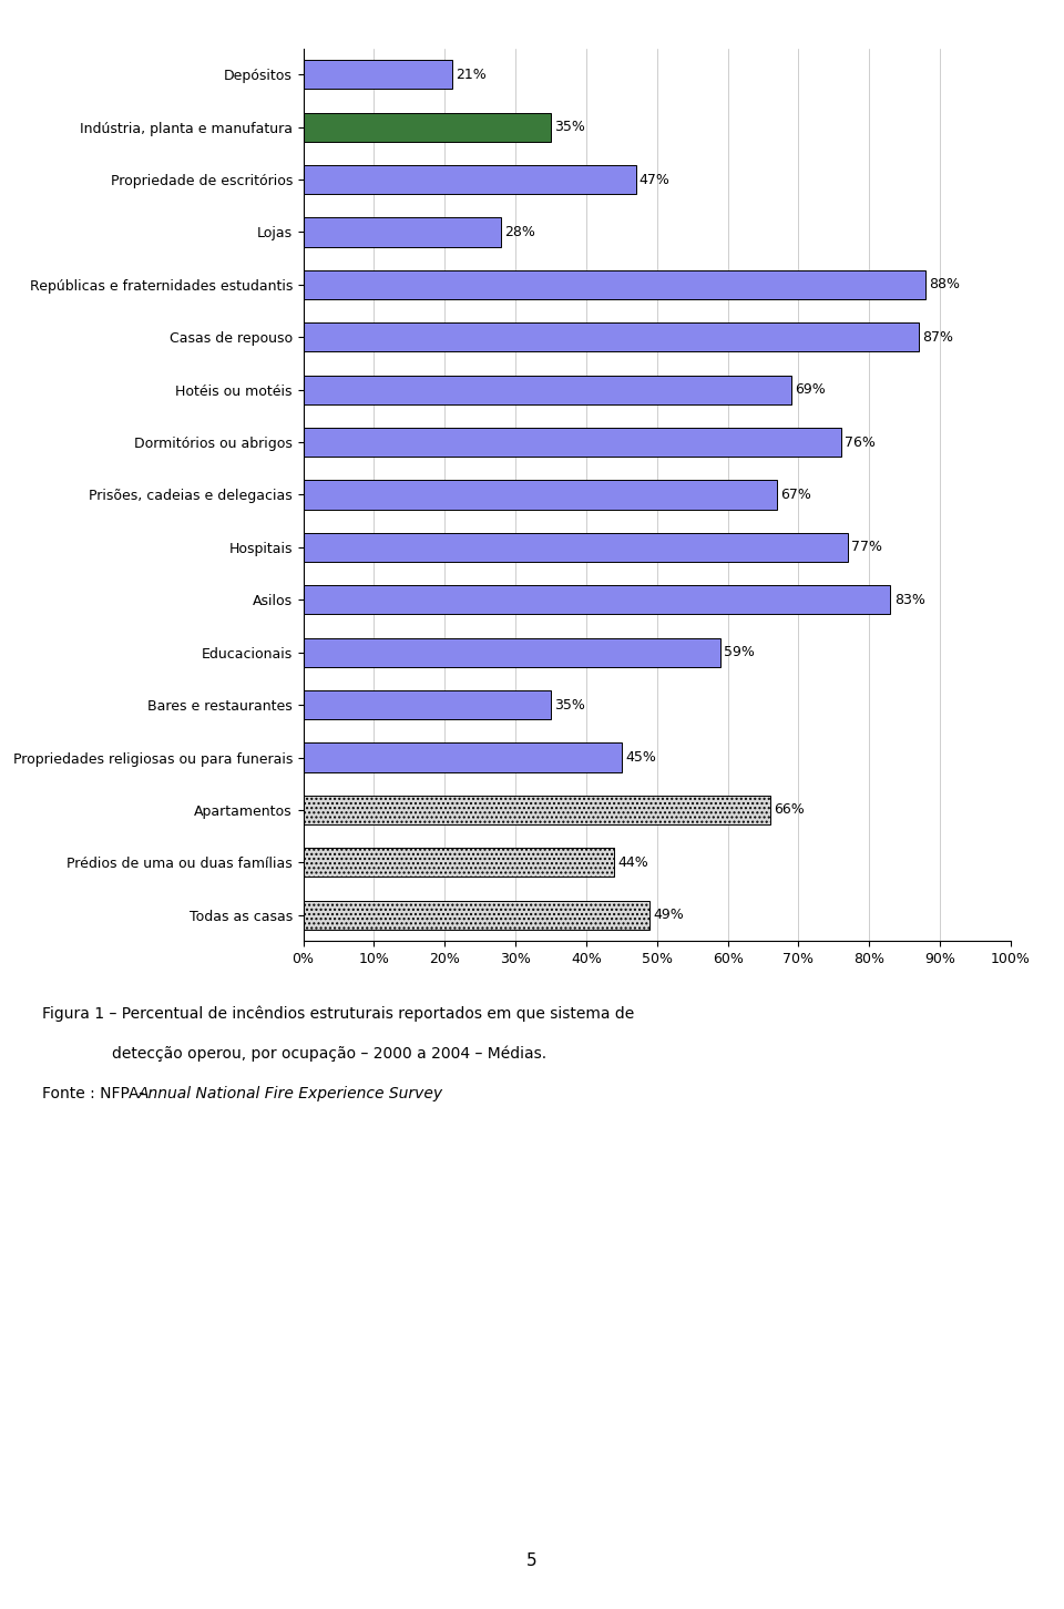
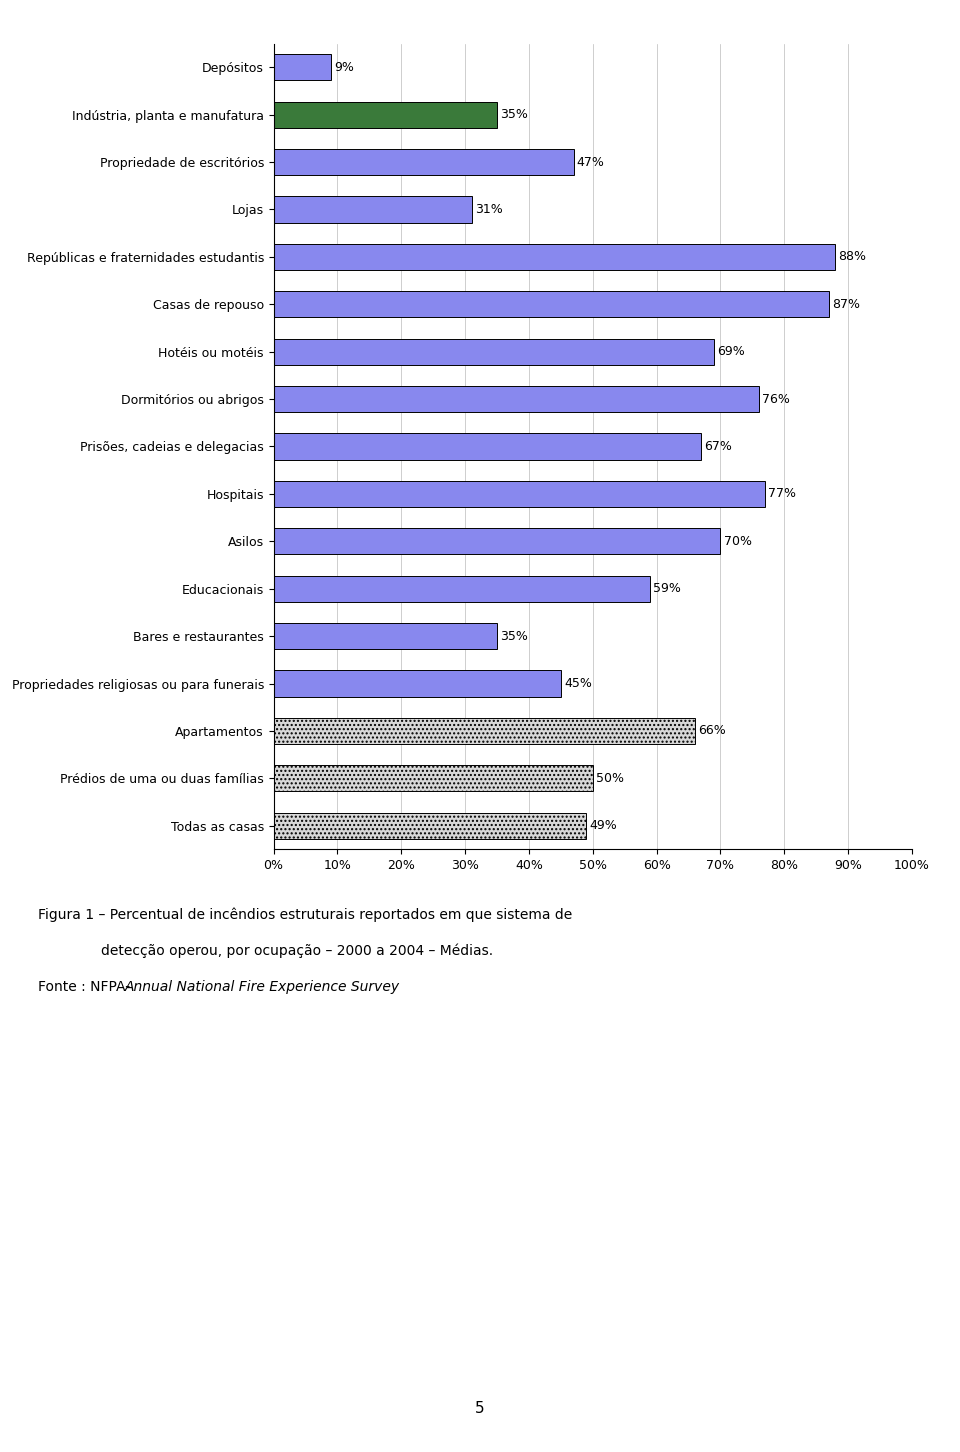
Depósitos: 21% -> 9%
Lojas: 28% -> 31%
Asilos: 83% -> 70%
Prédios de uma ou duas famílias: 44% -> 50%
